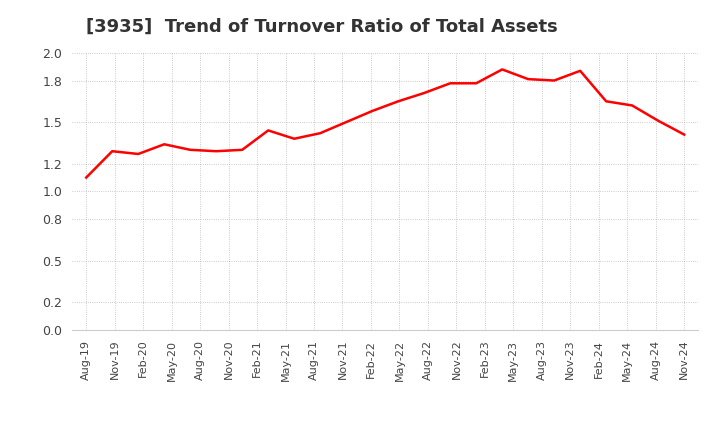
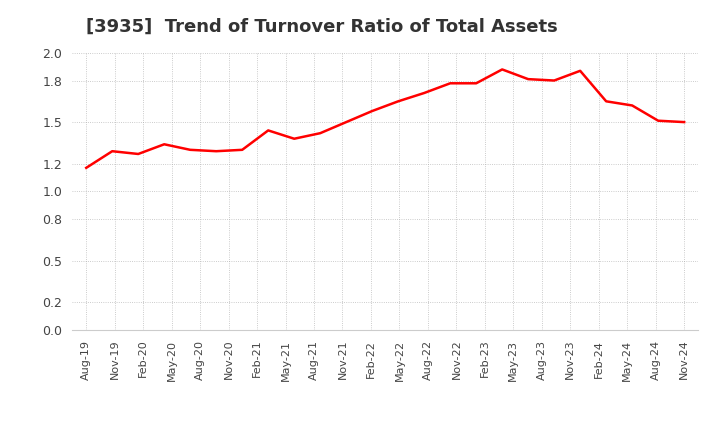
Aug-19: 1.10 -> 1.17
Nov-24: 1.41 -> 1.50
